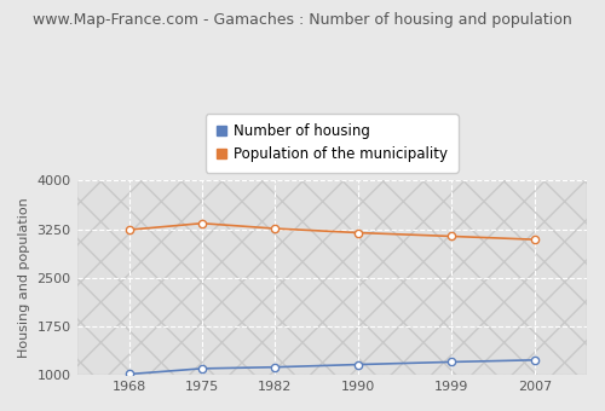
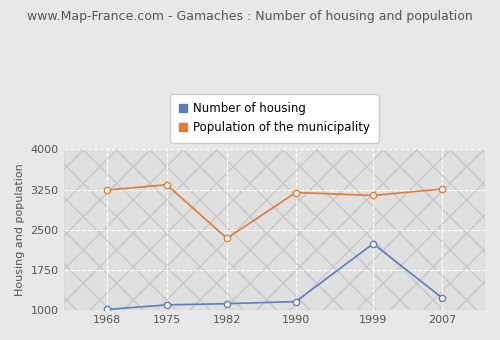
Population of the municipality/1982: 3260 -> 2340
Number of housing/1999: 1200 -> 2240
Population of the municipality/2007: 3090 -> 3260
